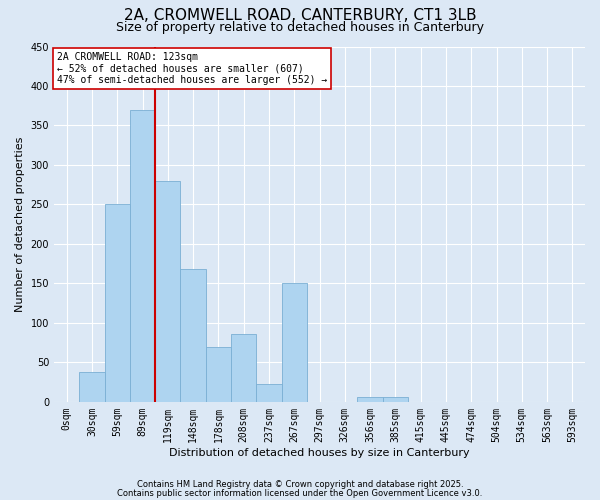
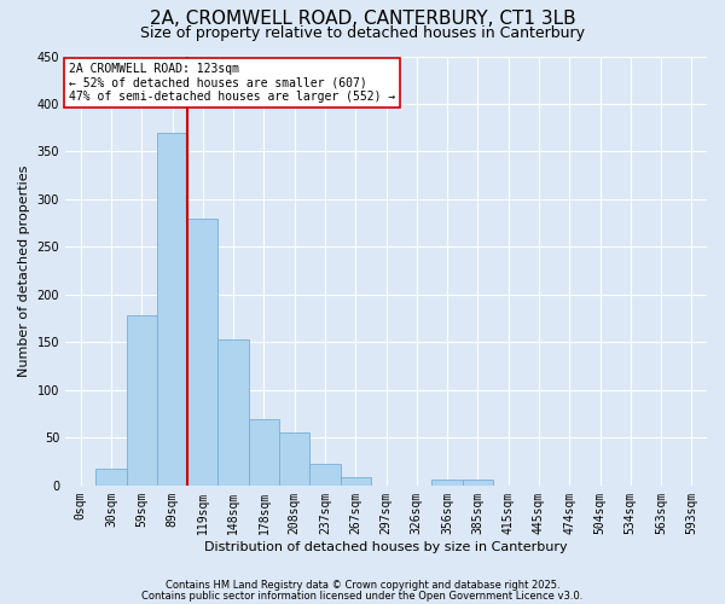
30sqm: 38 -> 17
59sqm: 250 -> 178
148sqm: 168 -> 153
208sqm: 86 -> 55
267sqm: 150 -> 9
